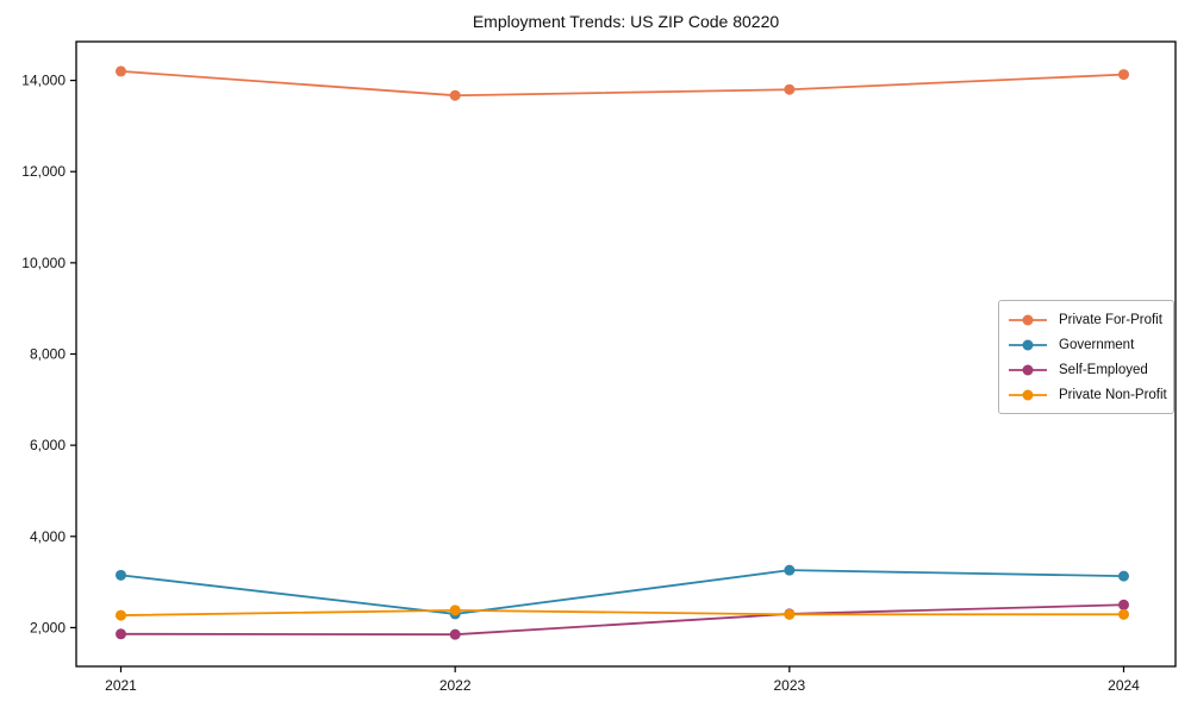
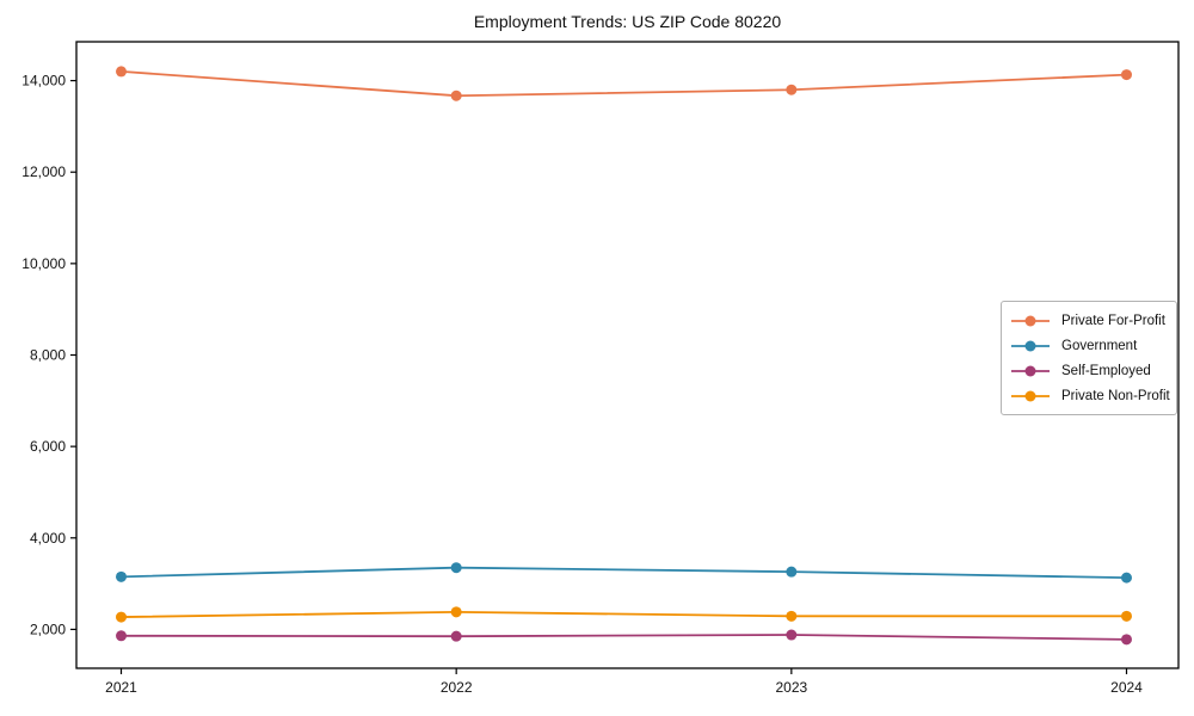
Government/2022: 2300 -> 3400
Self-Employed/2023: 2300 -> 1900
Self-Employed/2024: 2500 -> 1800
